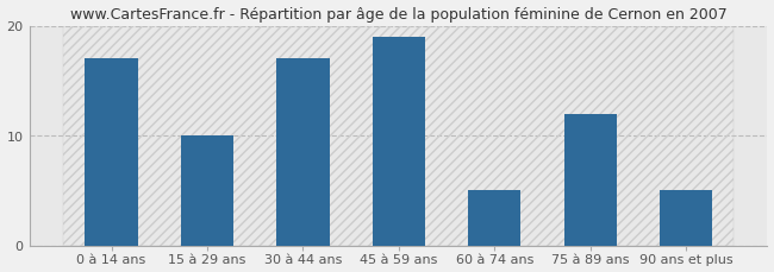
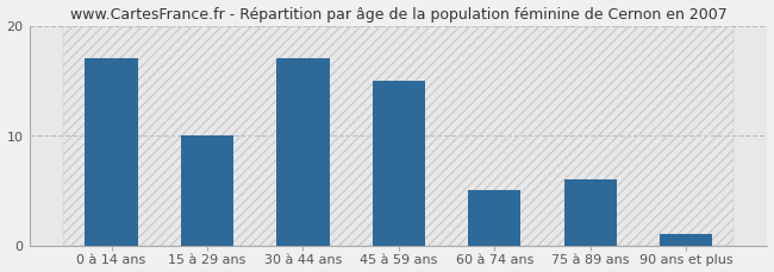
45 à 59 ans: 19 -> 15
75 à 89 ans: 12 -> 6
90 ans et plus: 5 -> 1
